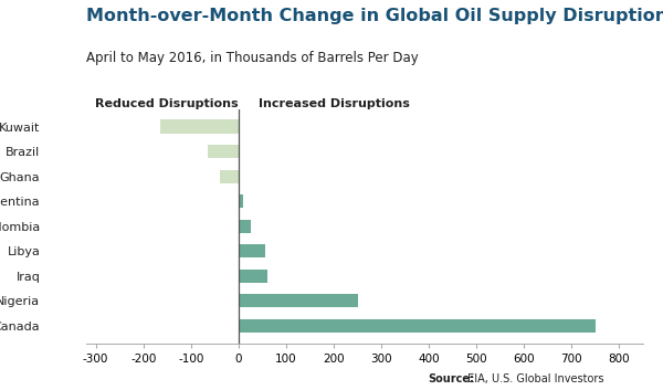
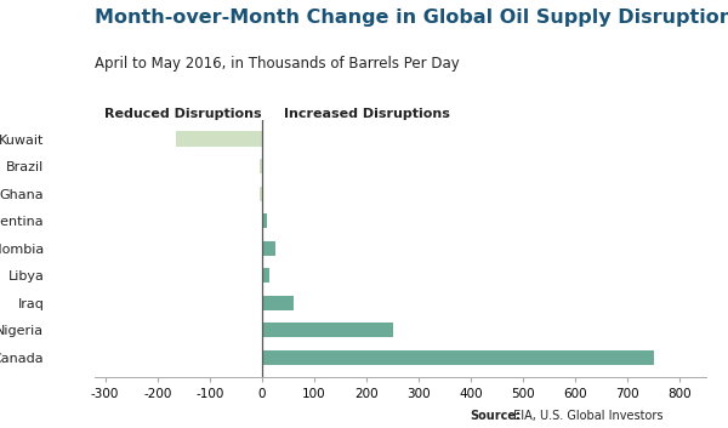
Brazil: -65 -> -5
Ghana: -40 -> -5
Libya: 55 -> 15
